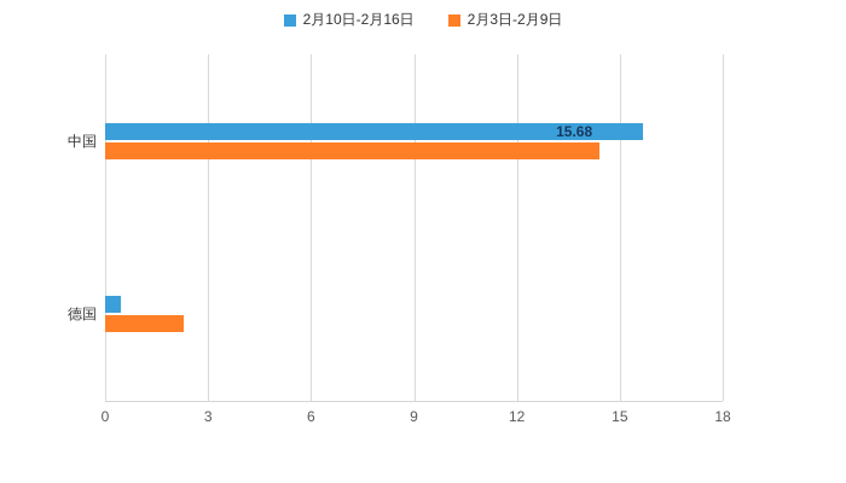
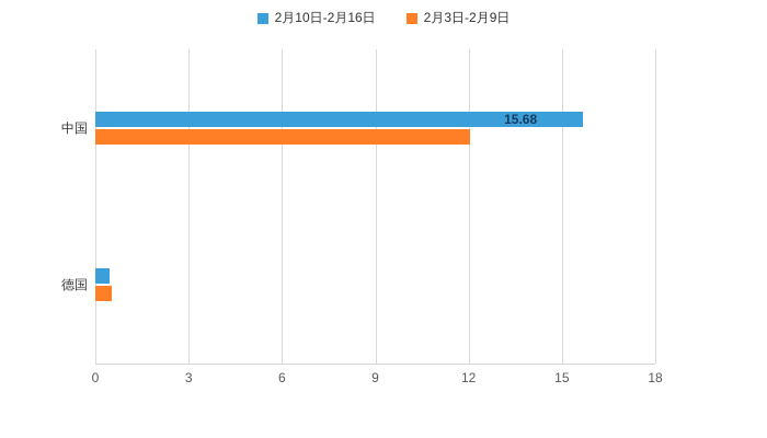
2月3日-2月9日/中国: 14.4 -> 12.1
2月3日-2月9日/德国: 2.3 -> 0.5
